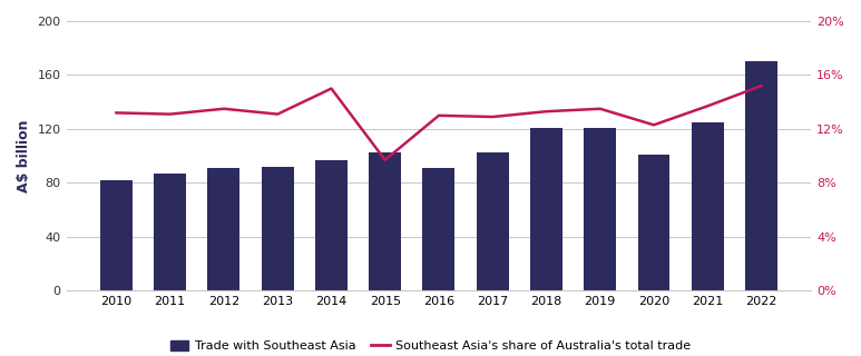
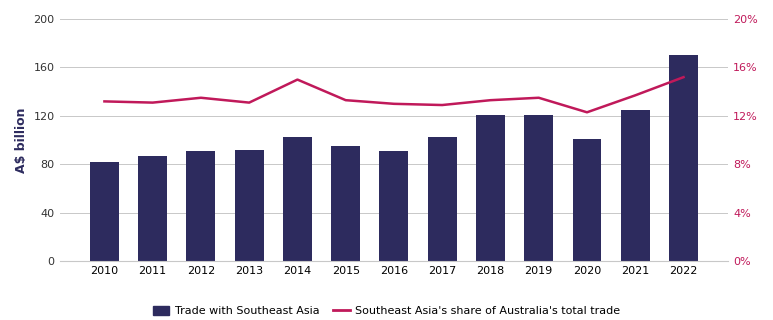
Trade with Southeast Asia/2014: 97 -> 103
Trade with Southeast Asia/2015: 103 -> 95
Southeast Asia's share of Australia's total trade/2015: 9.7% -> 13.3%
